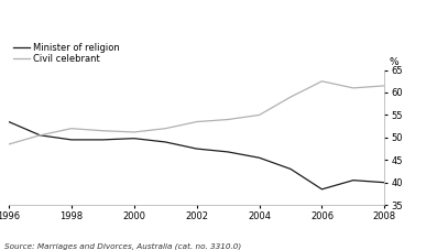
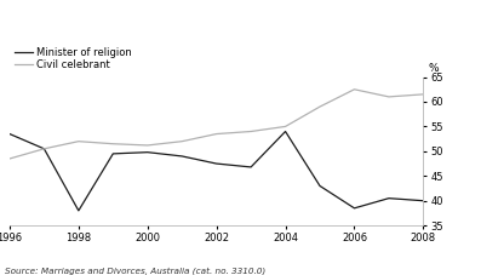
Minister of religion/1998: 49.5 -> 38.0
Minister of religion/2004: 45.5 -> 54.0
